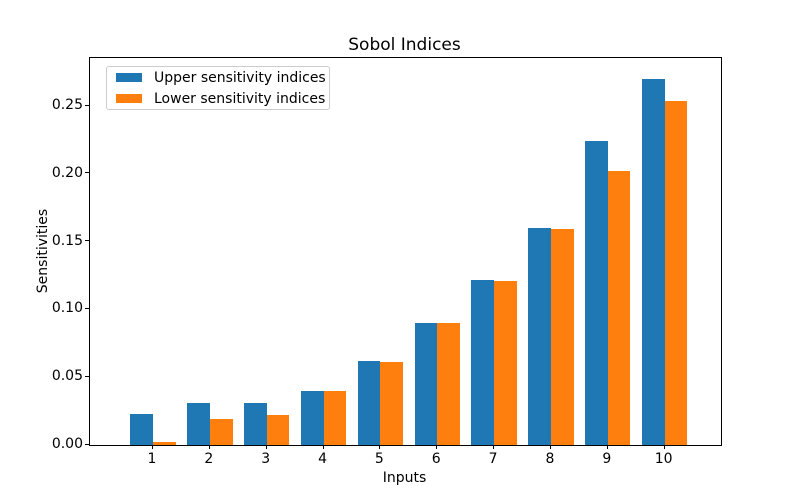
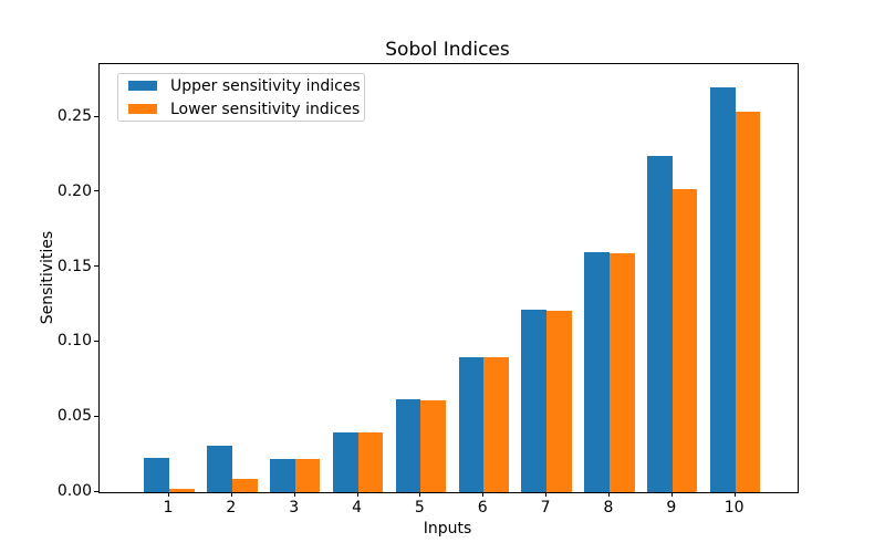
Lower sensitivity indices/2: 0.019 -> 0.009
Upper sensitivity indices/3: 0.031 -> 0.022
